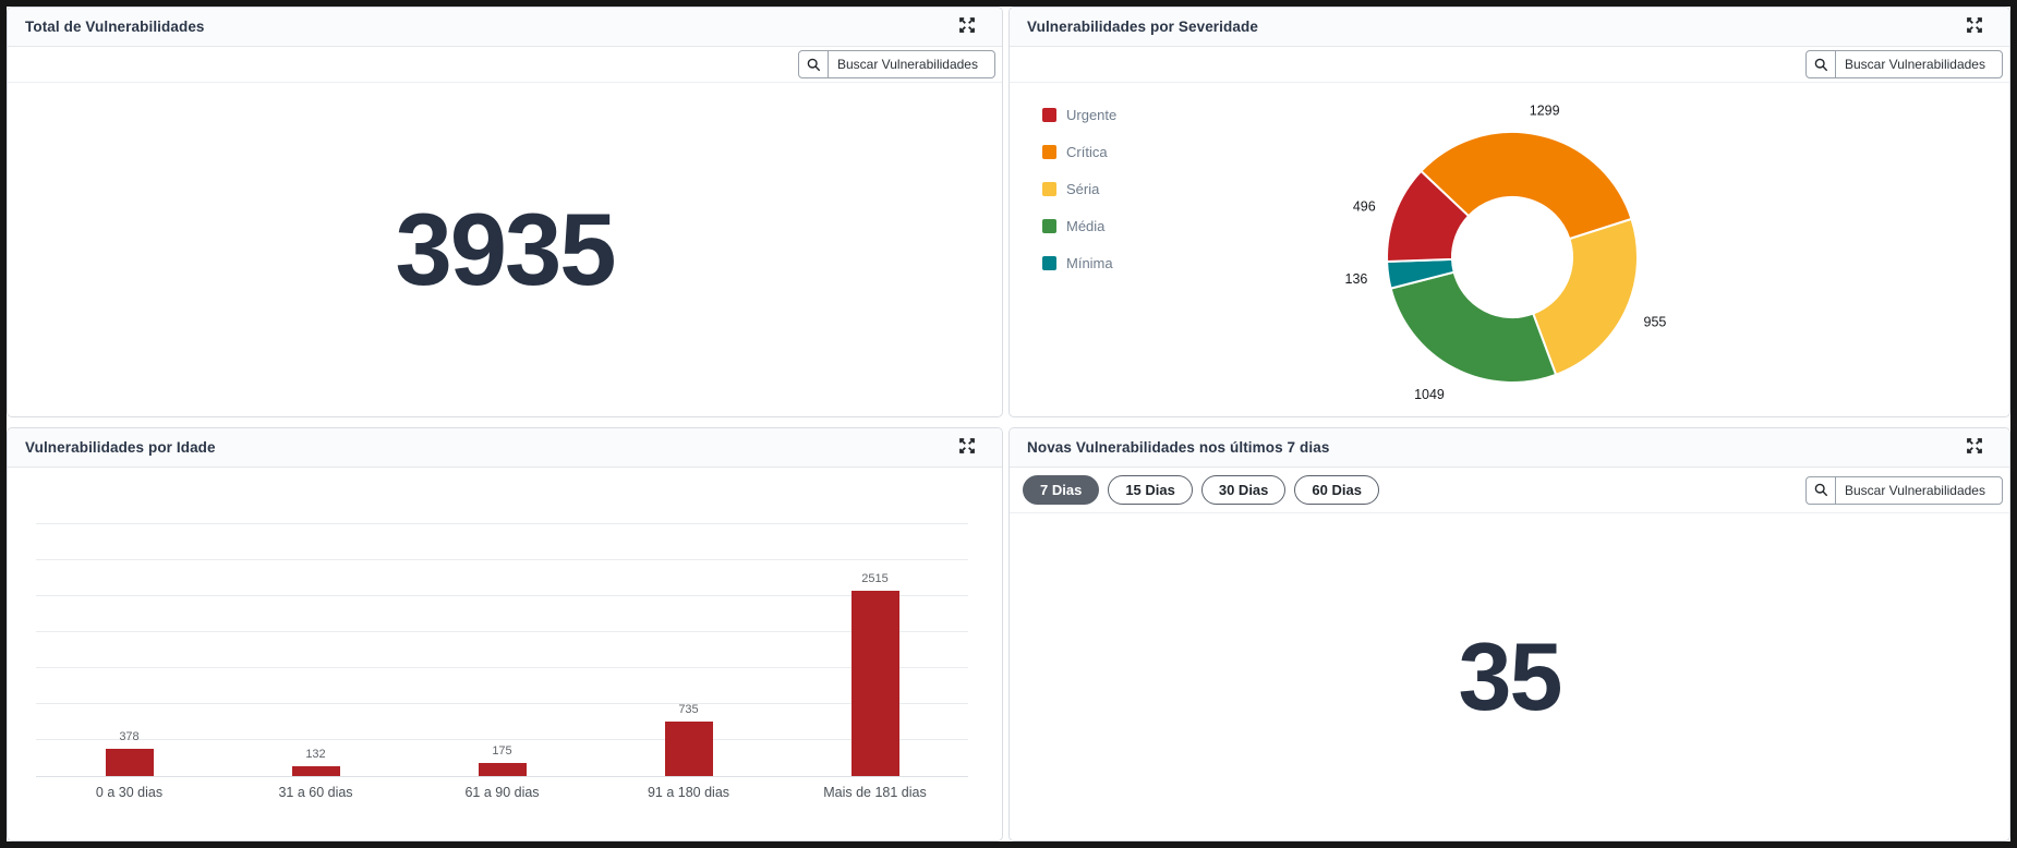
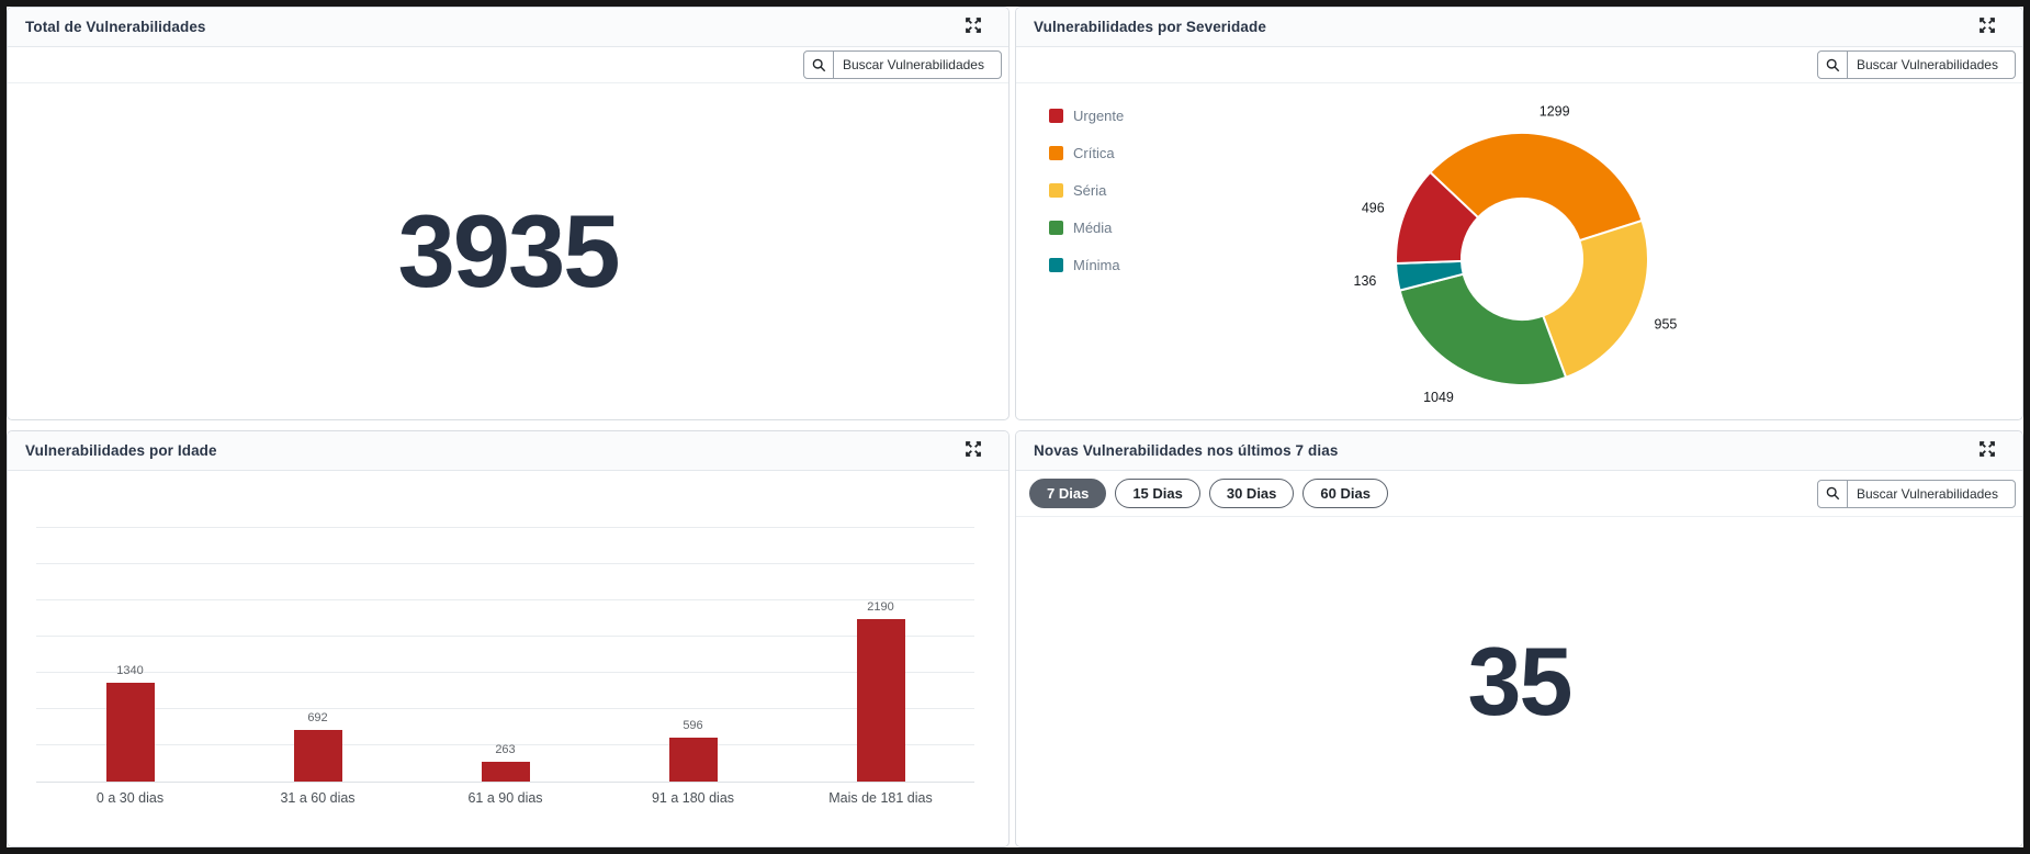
Vulnerabilidades por Idade/0 a 30 dias: 378 -> 1340
Vulnerabilidades por Idade/31 a 60 dias: 132 -> 692
Vulnerabilidades por Idade/61 a 90 dias: 175 -> 263
Vulnerabilidades por Idade/91 a 180 dias: 735 -> 596
Vulnerabilidades por Idade/Mais de 181 dias: 2515 -> 2190
